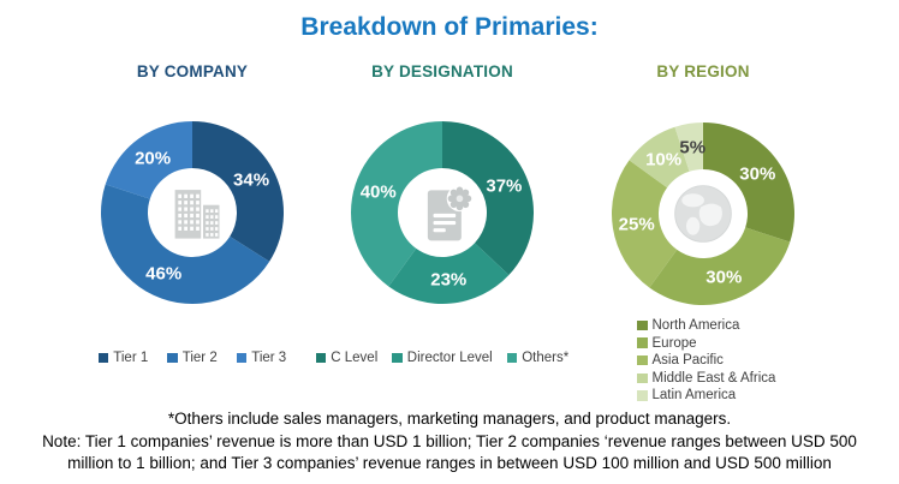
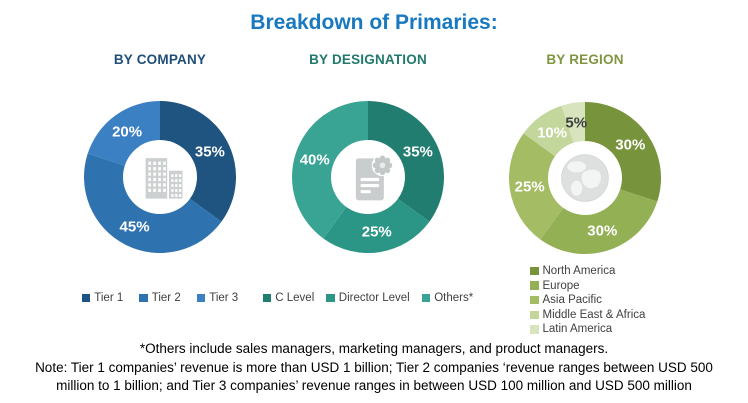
BY COMPANY/Tier 1: 34% -> 35%
BY COMPANY/Tier 2: 46% -> 45%
BY DESIGNATION/C Level: 37% -> 35%
BY DESIGNATION/Director Level: 23% -> 25%
